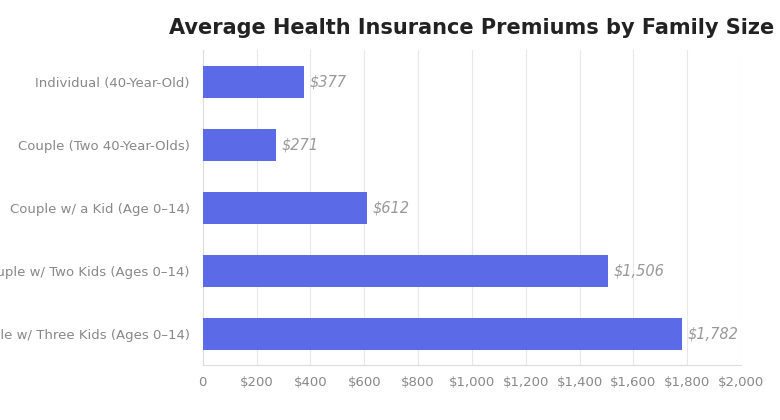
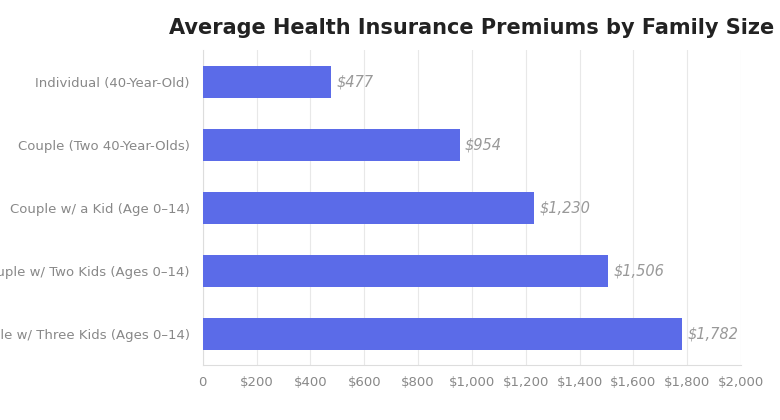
Individual (40-Year-Old): $377 -> $477
Couple (Two 40-Year-Olds): $271 -> $954
Couple w/ a Kid (Age 0–14): $612 -> $1,230
